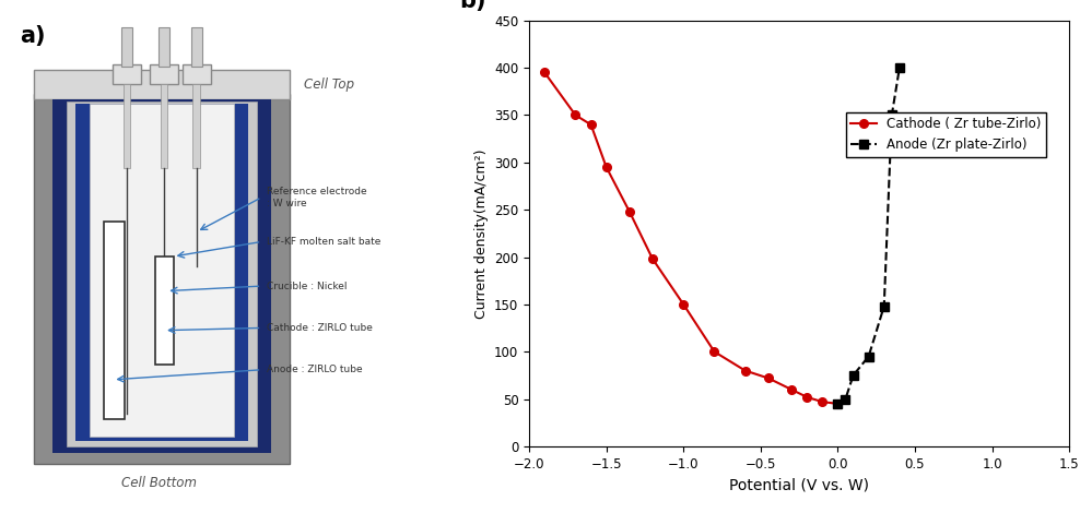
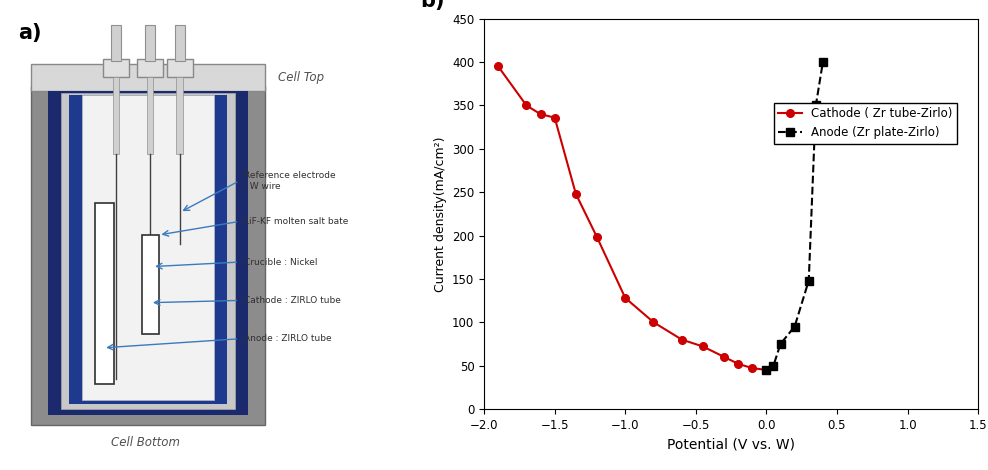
Cathode ( Zr tube-Zirlo)/−1.5: 295 -> 336
Cathode ( Zr tube-Zirlo)/−1.0: 150 -> 128
